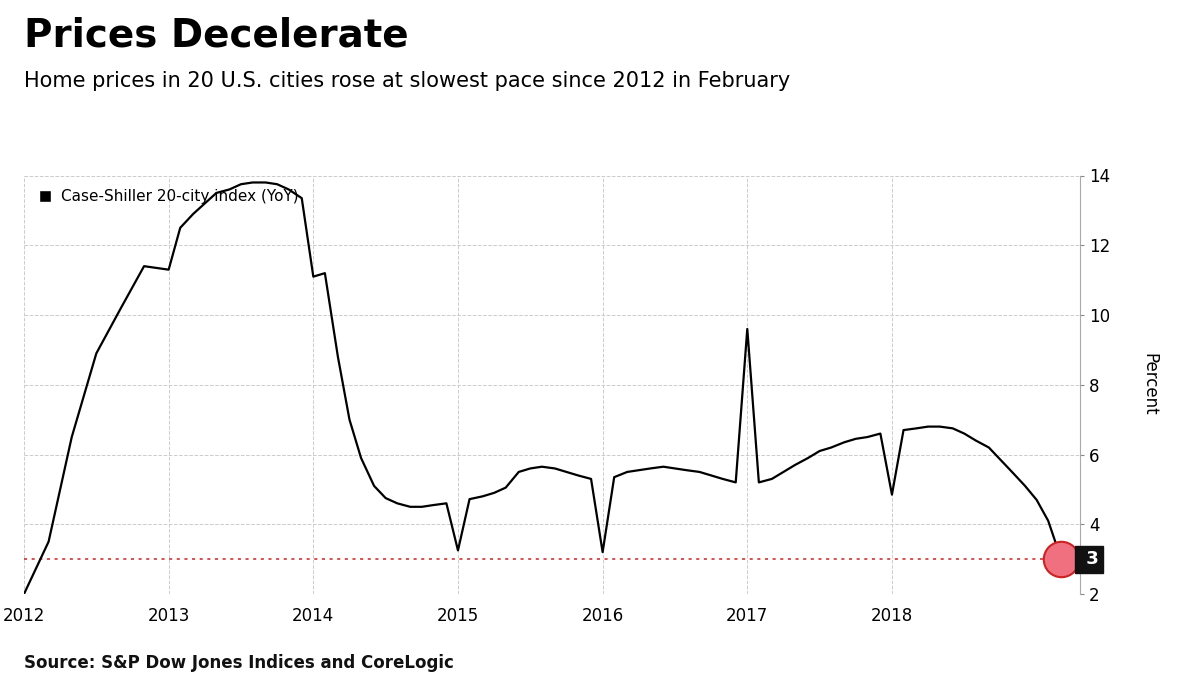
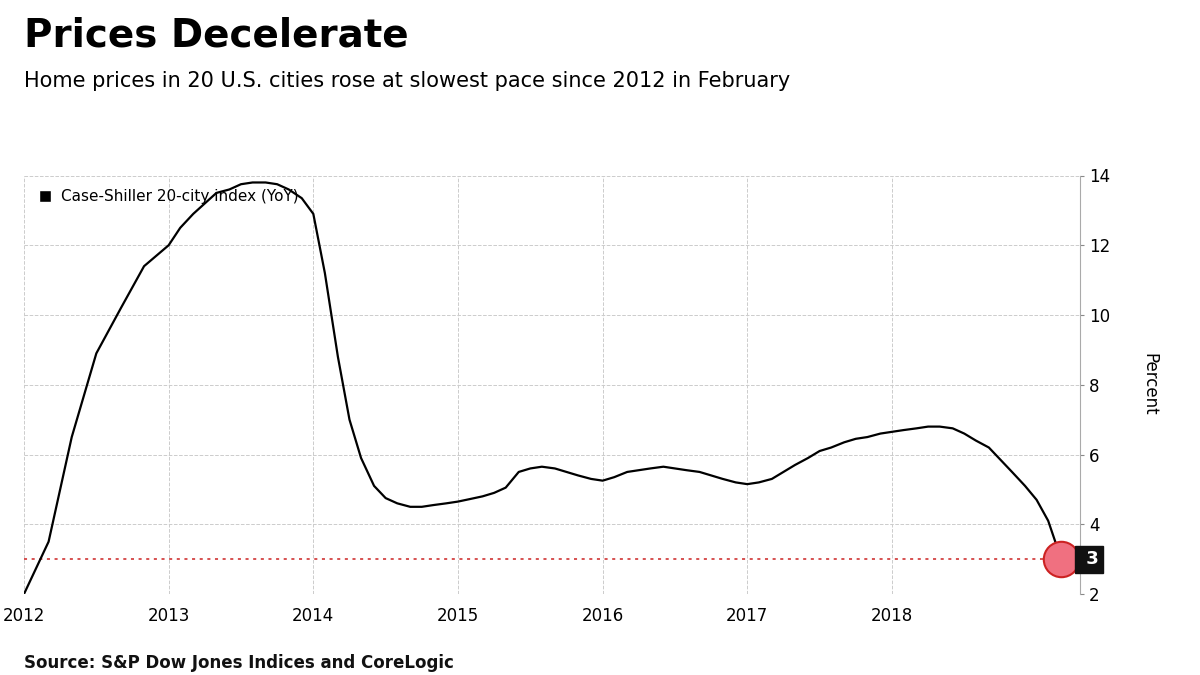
Case-Shiller 20-city index (YoY)/2013: 11.30 -> 12.00
Case-Shiller 20-city index (YoY)/2014: 11.10 -> 12.90
Case-Shiller 20-city index (YoY)/2015: 3.25 -> 4.65
Case-Shiller 20-city index (YoY)/2016: 3.20 -> 5.25
Case-Shiller 20-city index (YoY)/2017: 9.60 -> 5.15
Case-Shiller 20-city index (YoY)/2018: 4.85 -> 6.65
